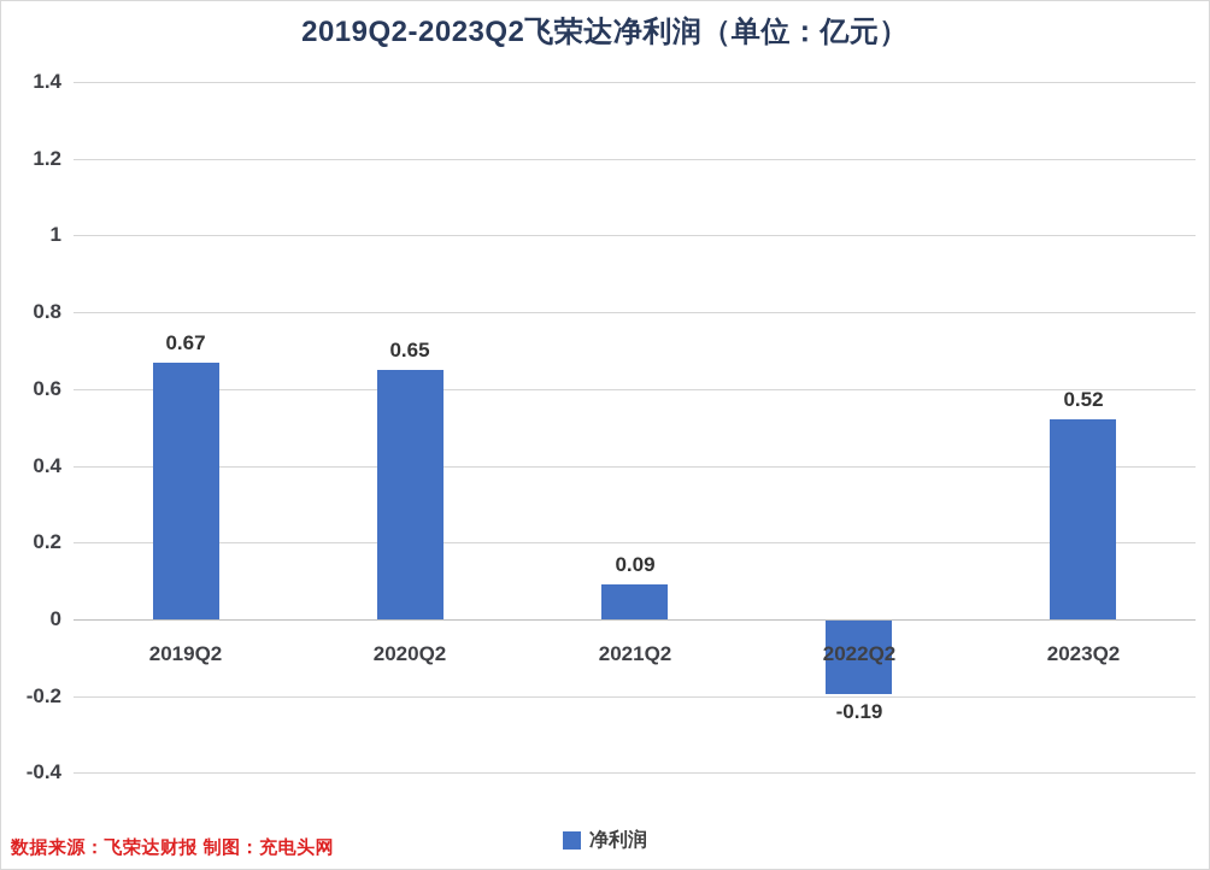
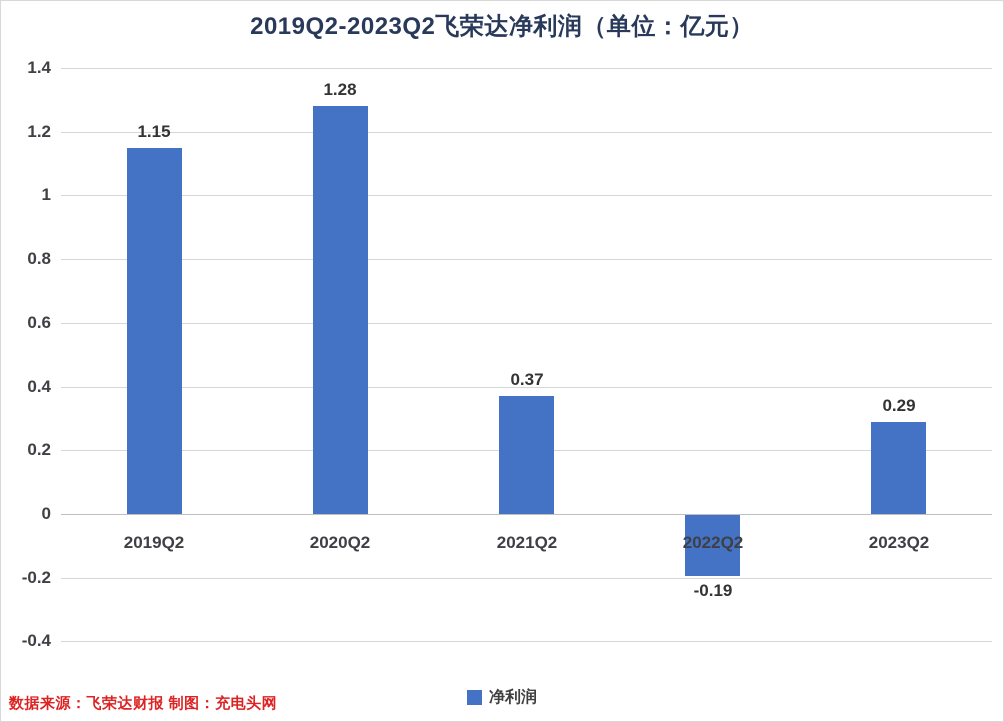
2019Q2: 0.67 -> 1.15
2020Q2: 0.65 -> 1.28
2021Q2: 0.09 -> 0.37
2023Q2: 0.52 -> 0.29
